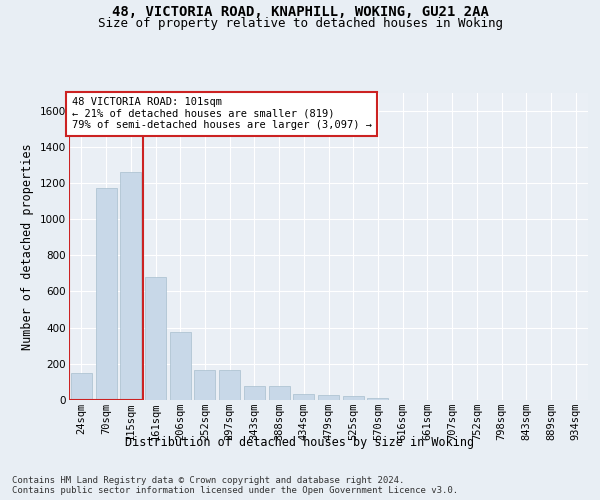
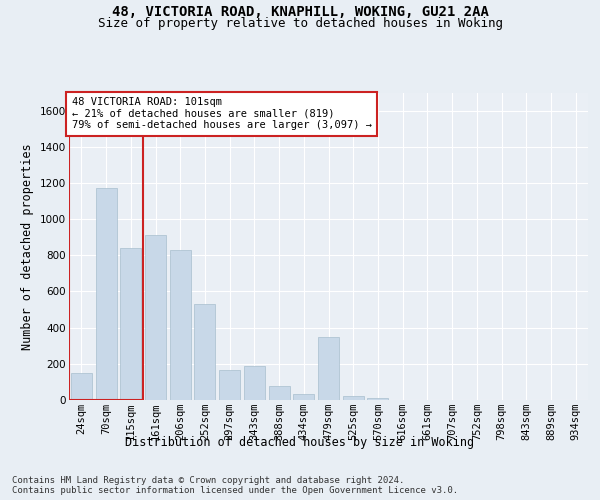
115sqm: 1260 -> 840
161sqm: 680 -> 910
206sqm: 380 -> 830
252sqm: 170 -> 530
343sqm: 80 -> 190
479sqm: 20 -> 350
